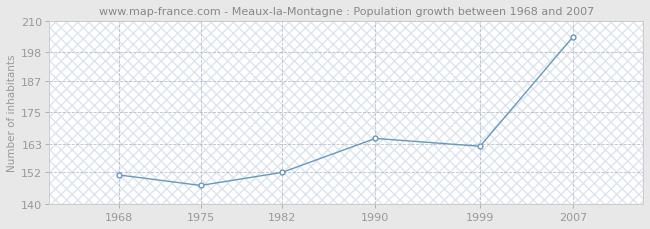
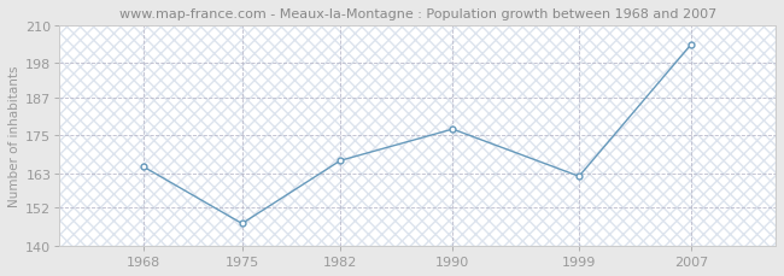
1968: 151 -> 165
1982: 152 -> 167
1990: 165 -> 177
